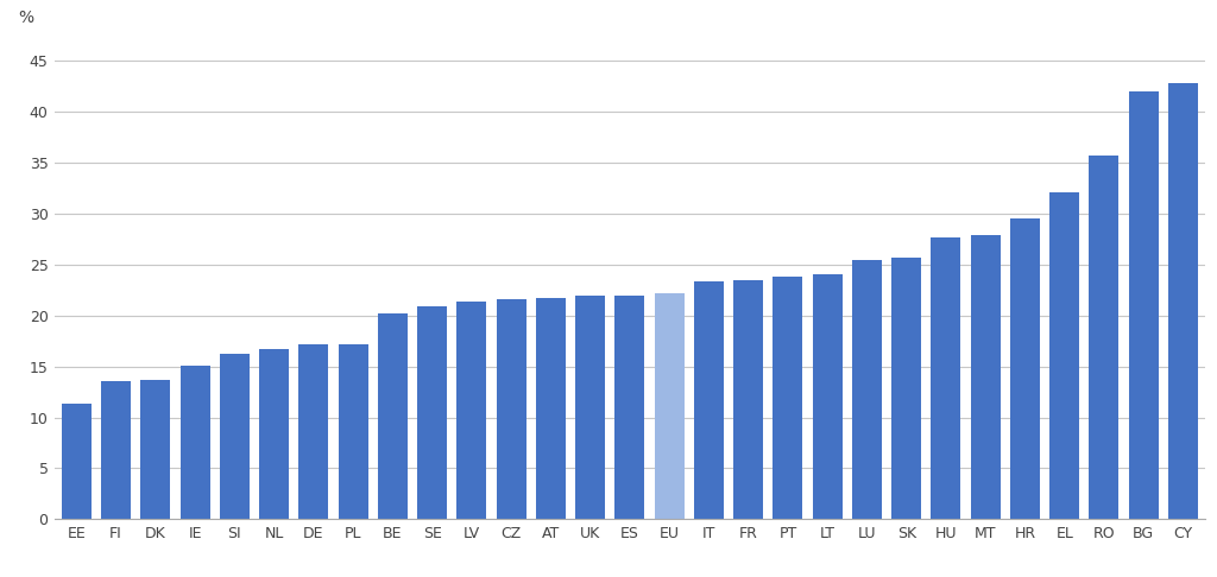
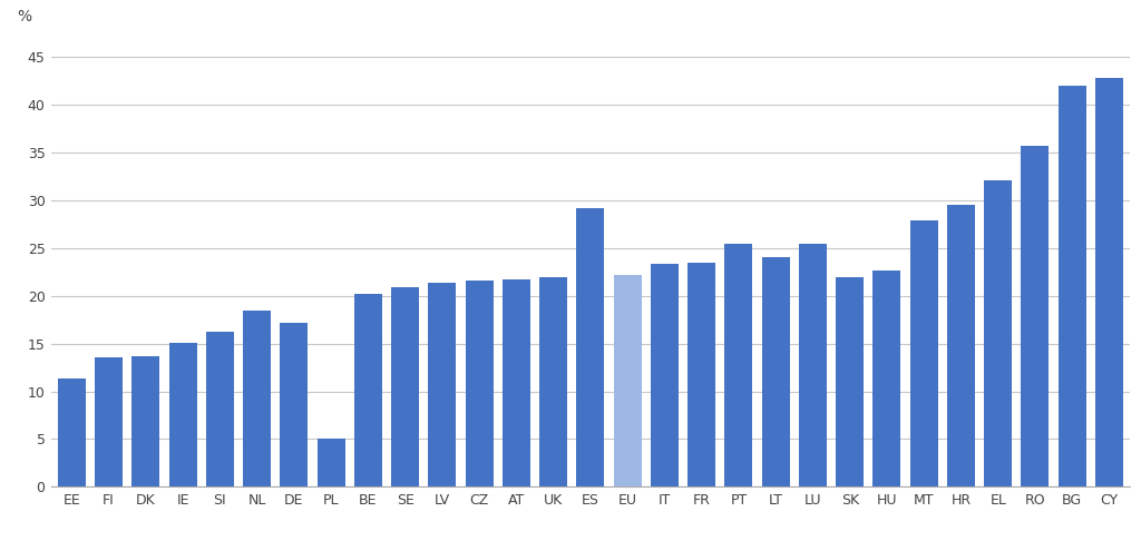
NL: 16.7 -> 18.4
PL: 17.2 -> 5.0
ES: 22.0 -> 29.2
PT: 23.8 -> 25.4
SK: 25.7 -> 22.0
HU: 27.7 -> 22.6
